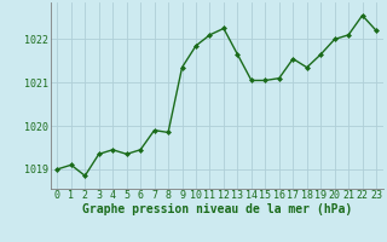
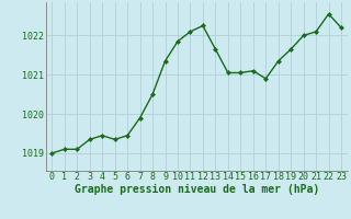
2: 1018.85 -> 1019.10
8: 1019.85 -> 1020.50
17: 1021.55 -> 1020.90
